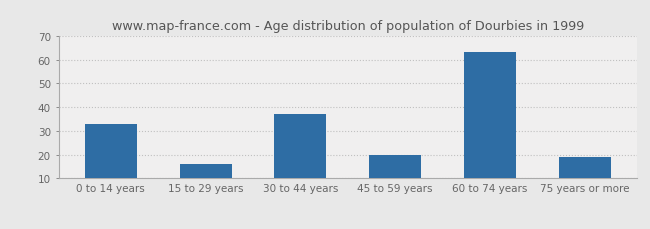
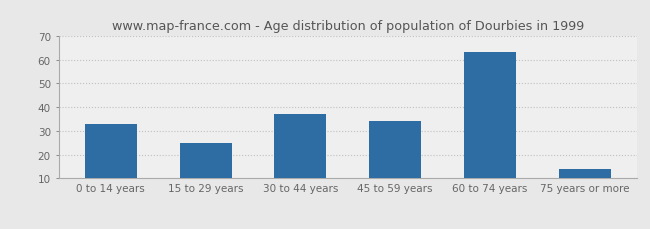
15 to 29 years: 16 -> 25
45 to 59 years: 20 -> 34
75 years or more: 19 -> 14
